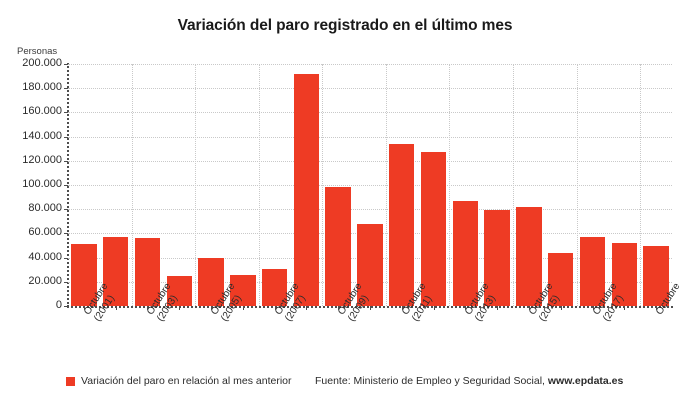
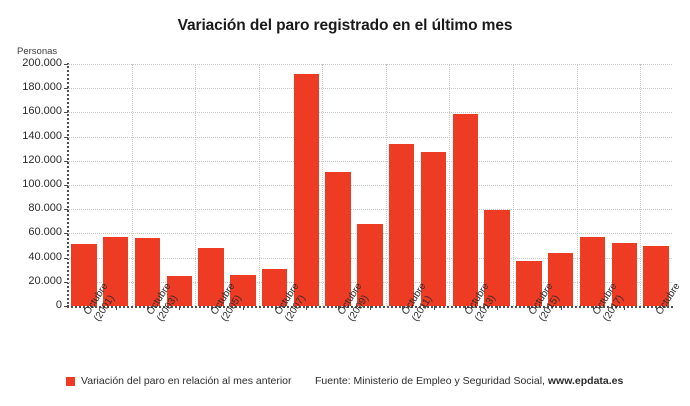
Octubre (2005): 40000 -> 48000
Octubre (2009): 98000 -> 111000
Octubre (2013): 87000 -> 159000
Octubre (2015): 82000 -> 37000
